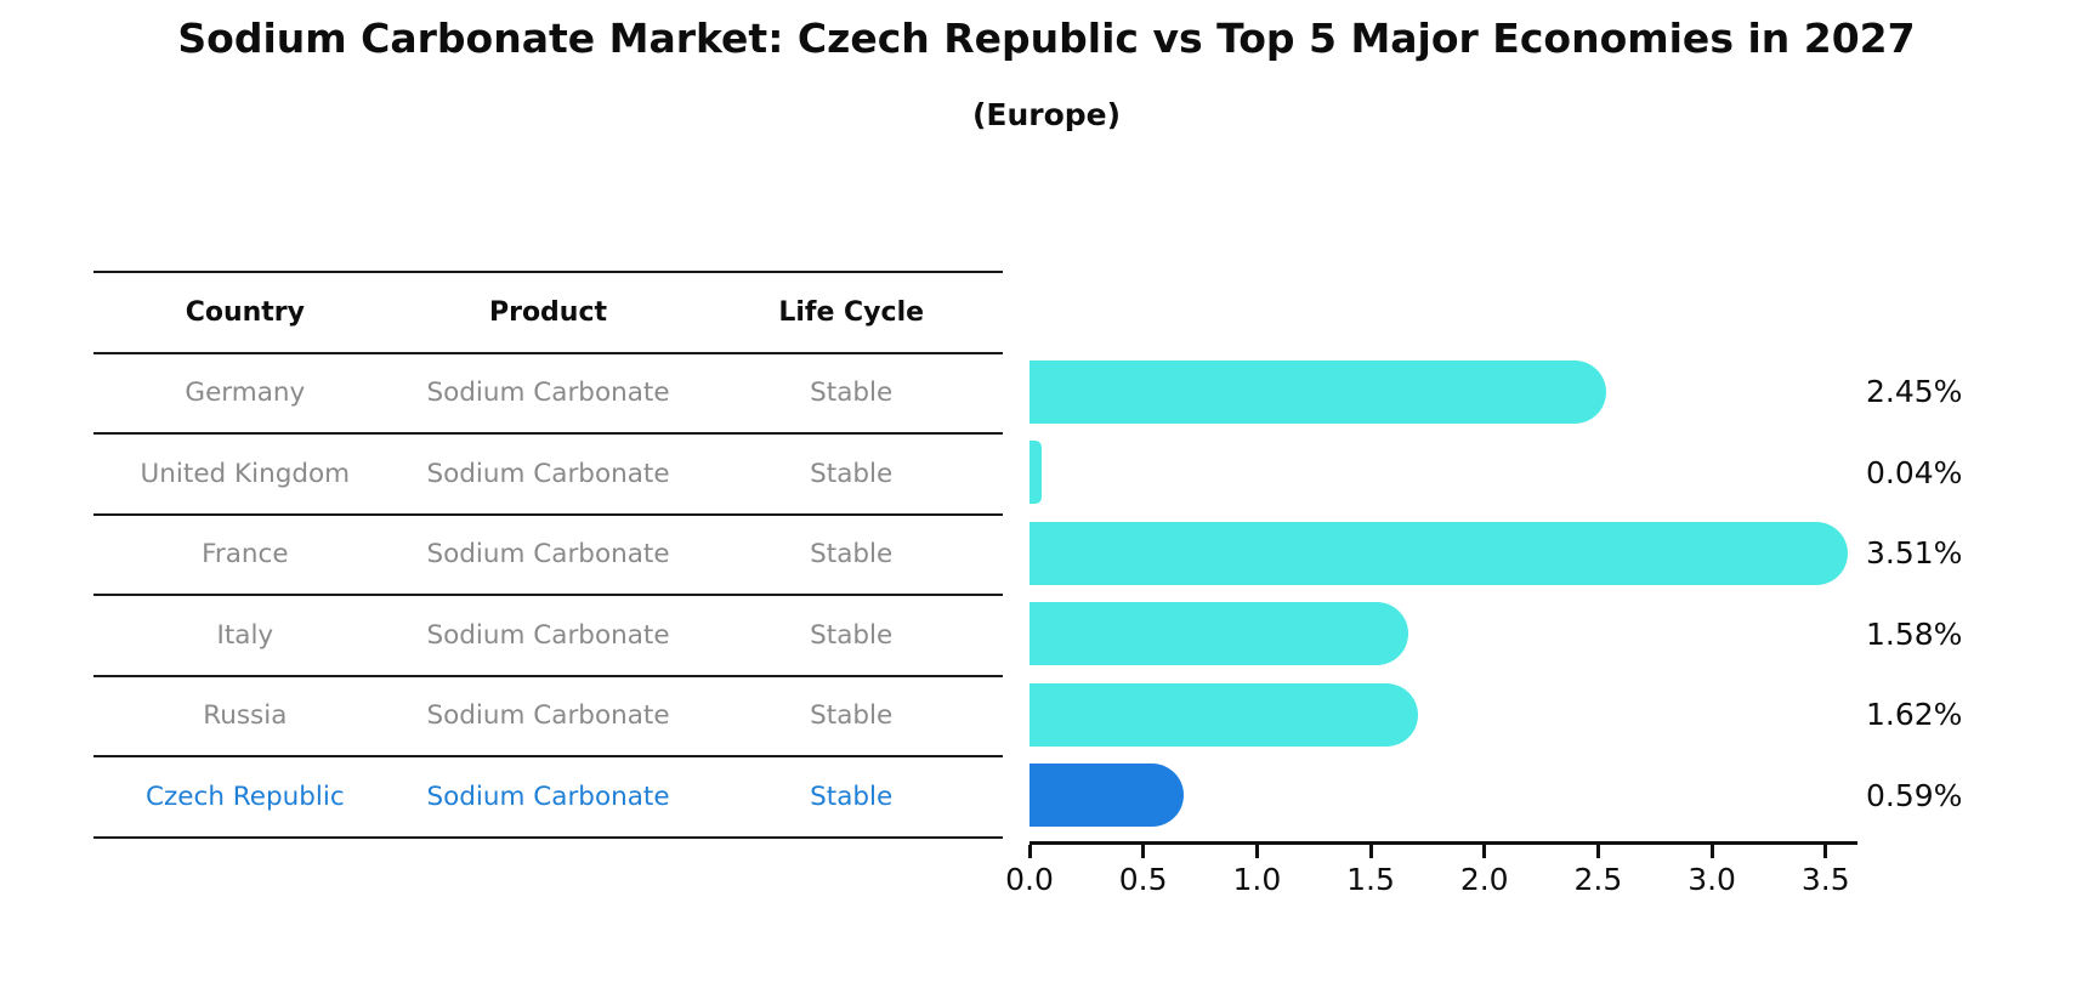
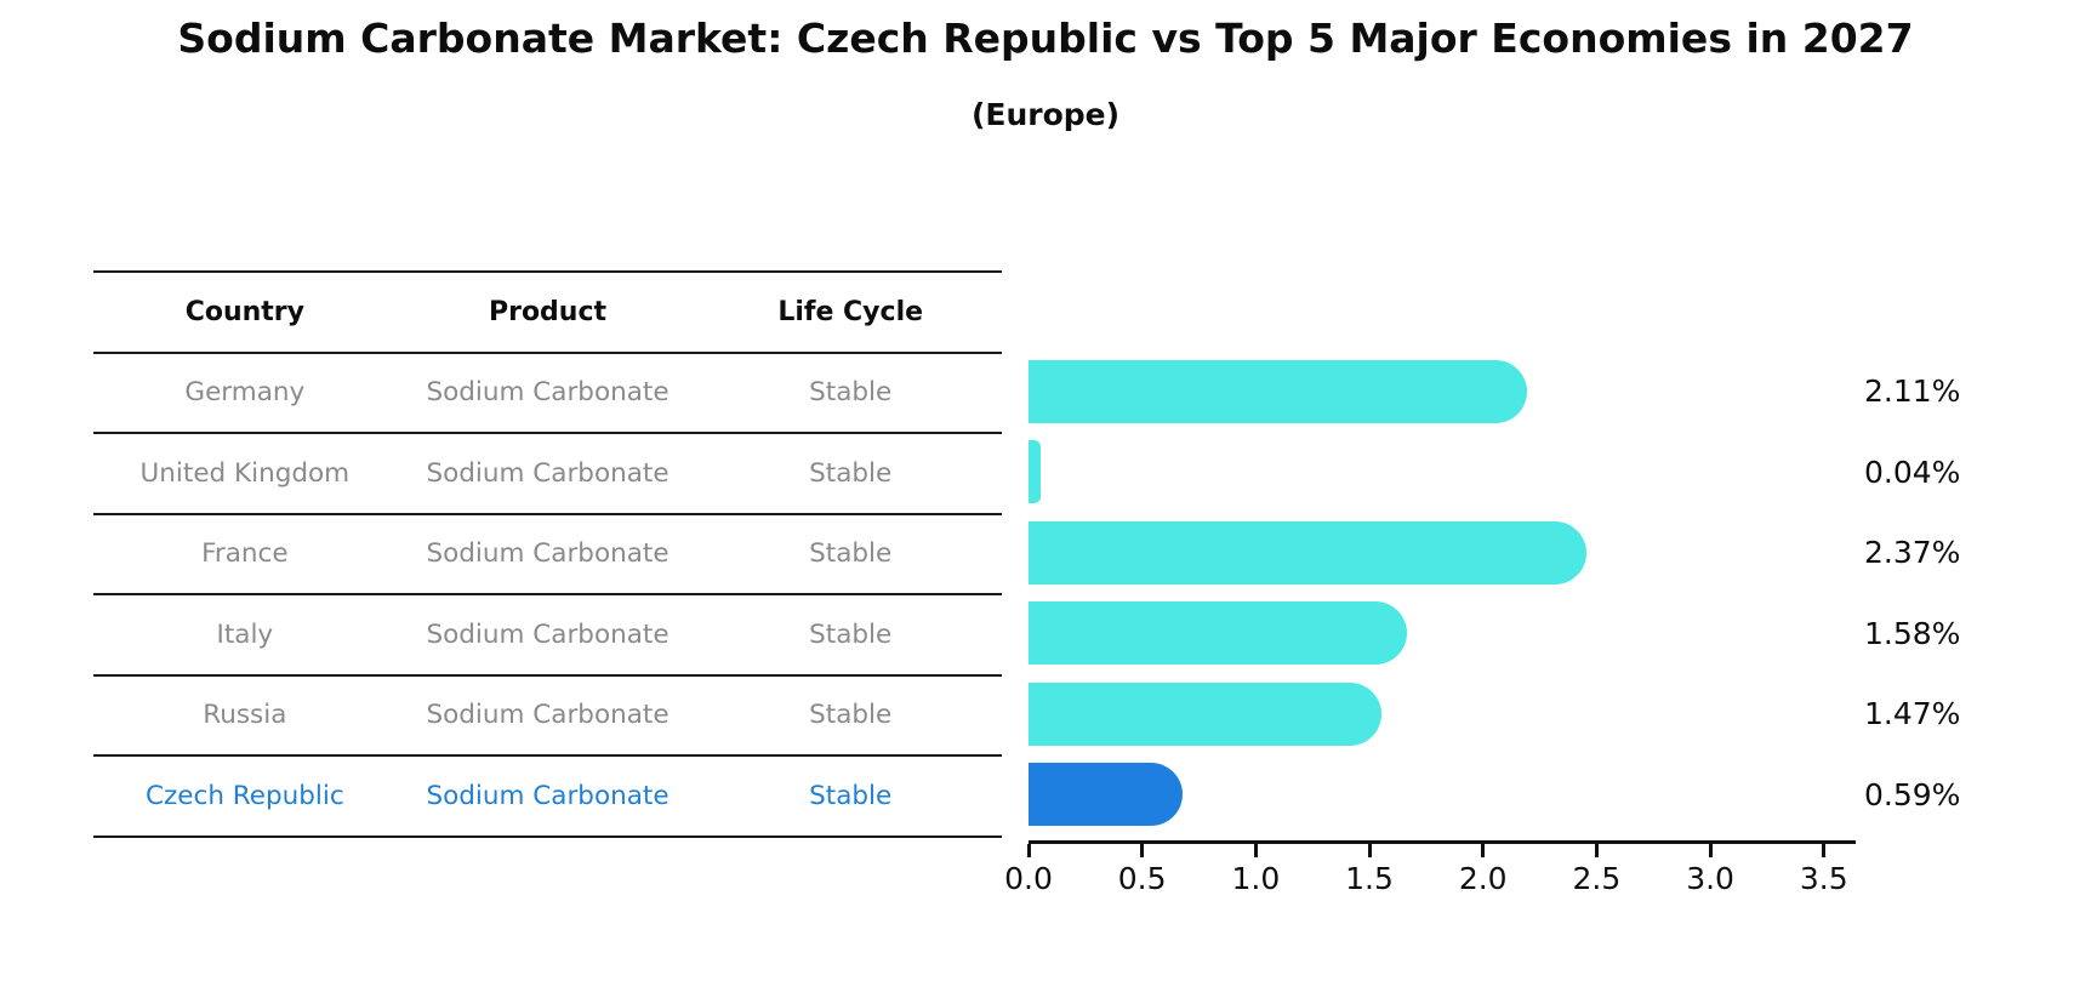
Germany: 2.45% -> 2.11%
France: 3.51% -> 2.37%
Russia: 1.62% -> 1.47%
